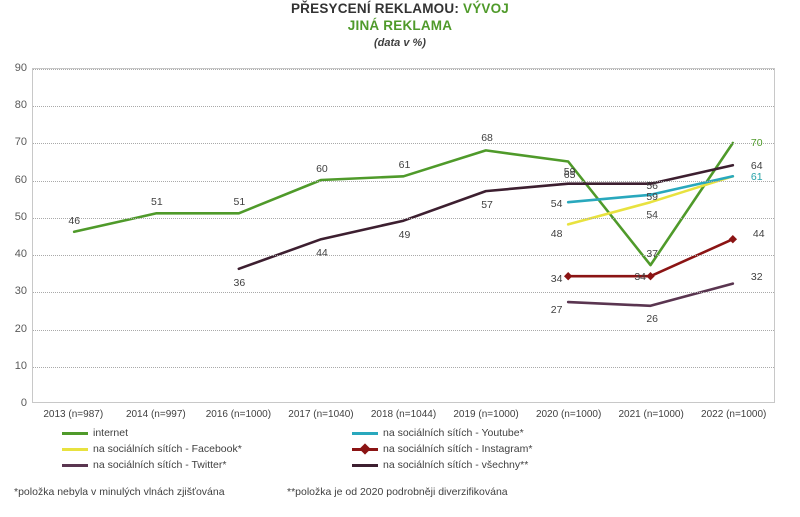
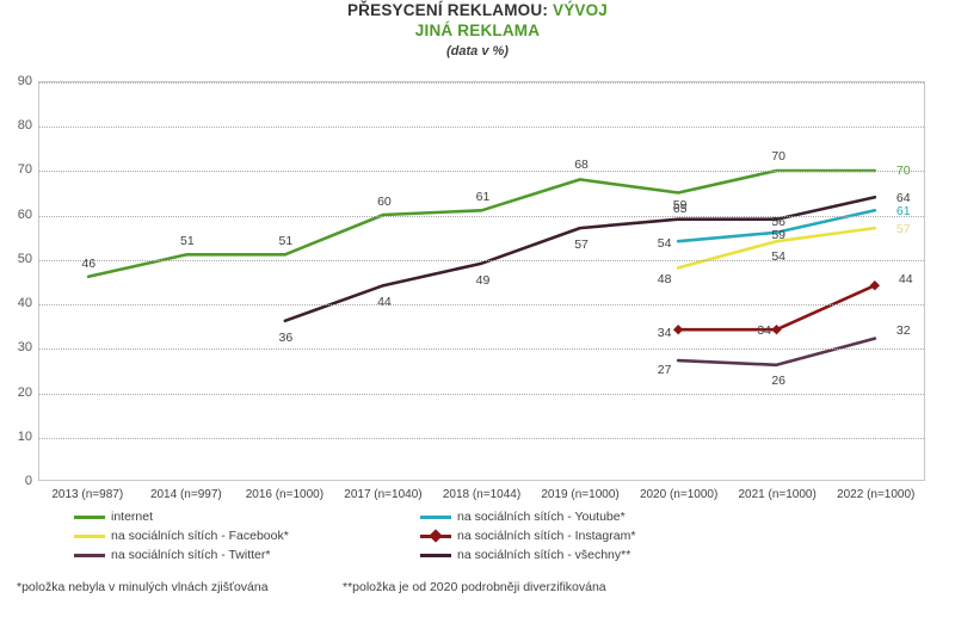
internet/2021 (n=1000): 37 -> 70
na sociálních sítích - Facebook*/2022 (n=1000): 61 -> 57
